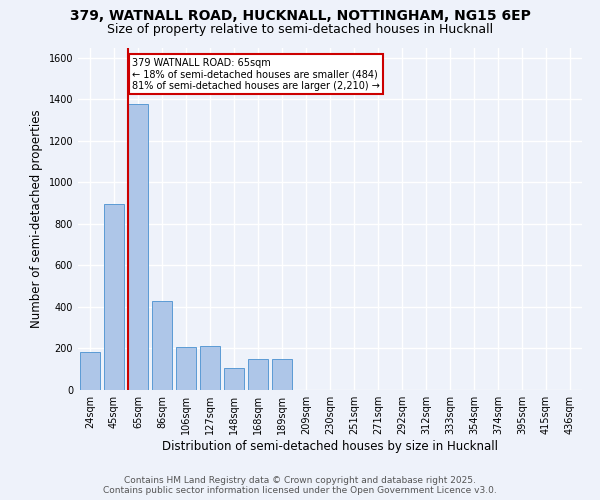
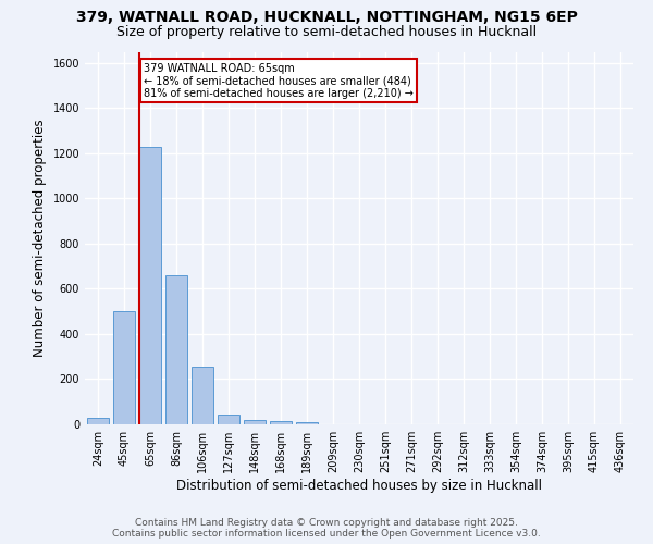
24sqm: 185 -> 30
45sqm: 895 -> 500
65sqm: 1380 -> 1230
86sqm: 430 -> 660
106sqm: 205 -> 255
127sqm: 210 -> 45
148sqm: 105 -> 20
168sqm: 150 -> 13
189sqm: 150 -> 12
